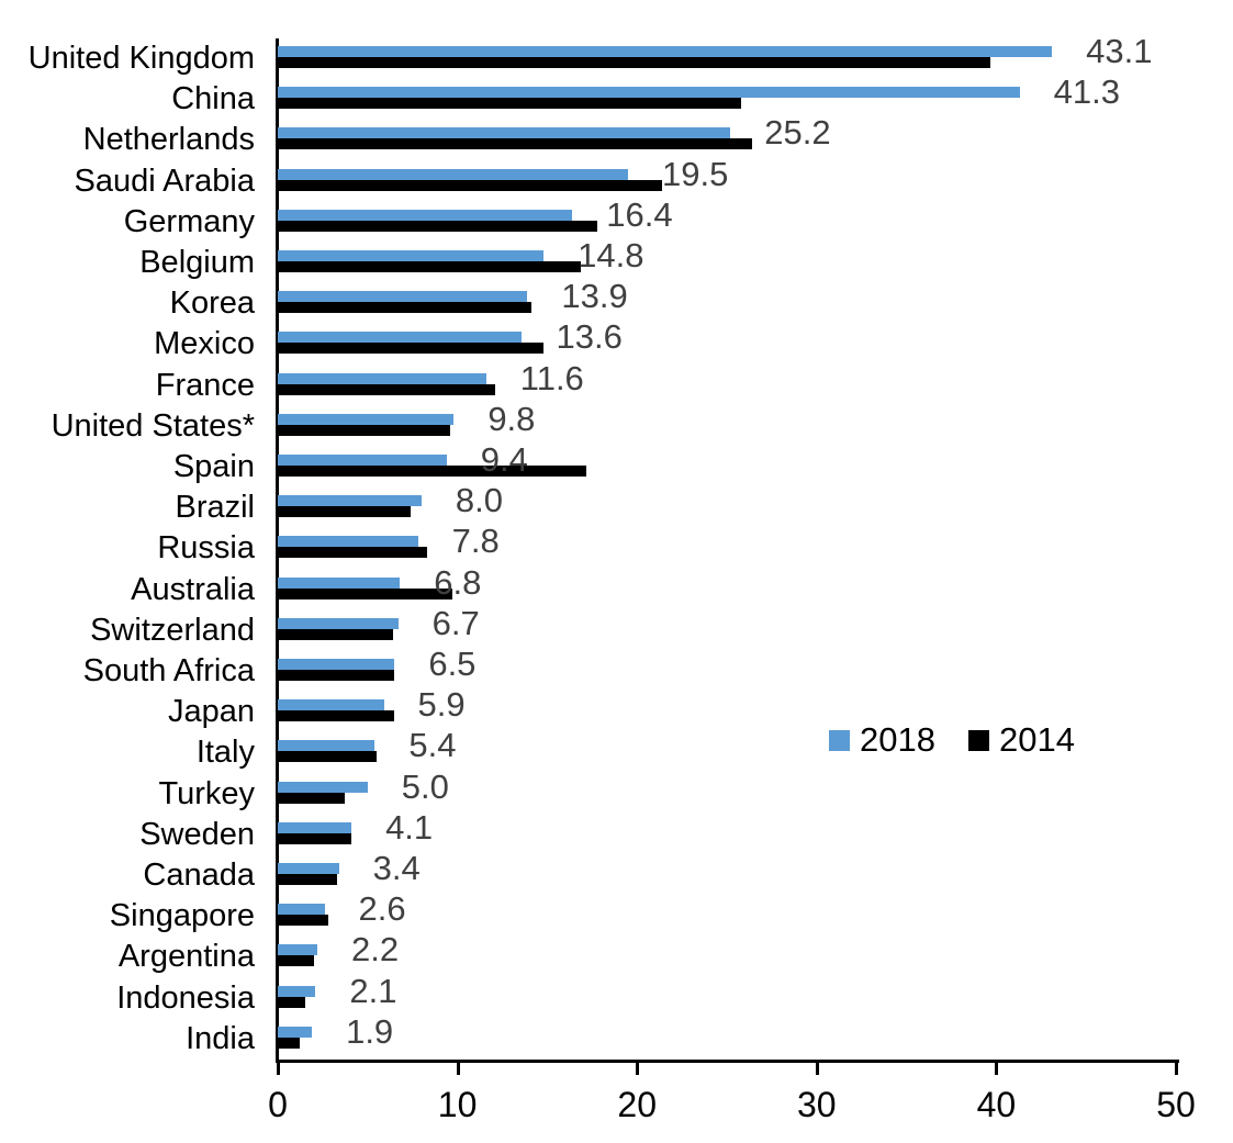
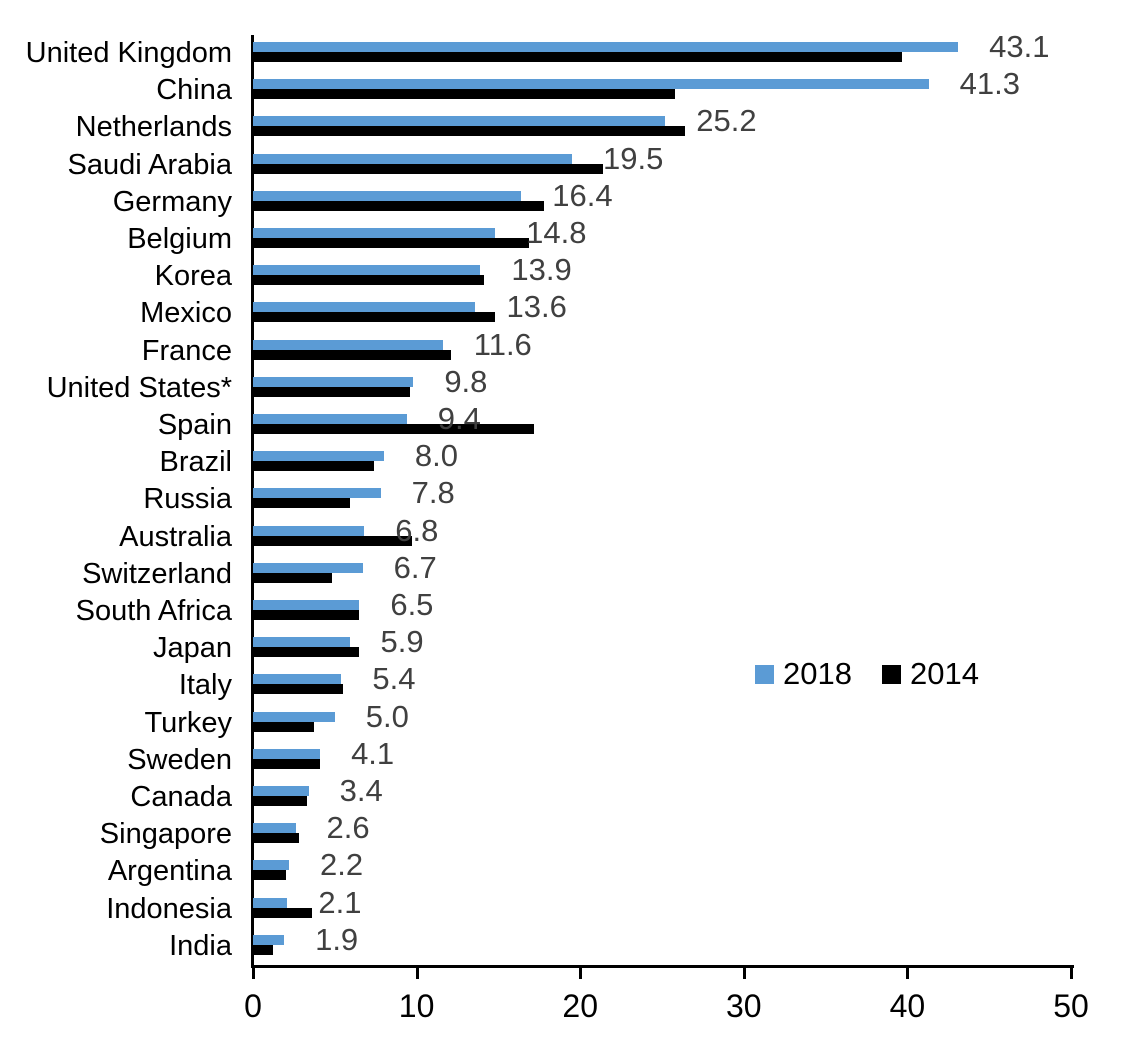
2014/Russia: 8.3 -> 5.9
2014/Switzerland: 6.4 -> 4.8
2014/Indonesia: 1.5 -> 3.6
